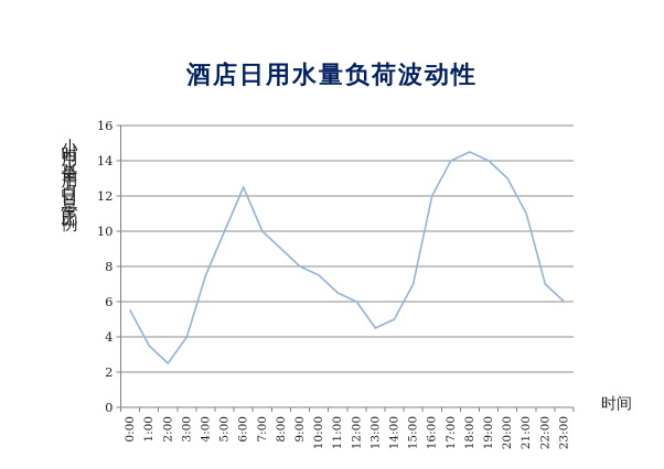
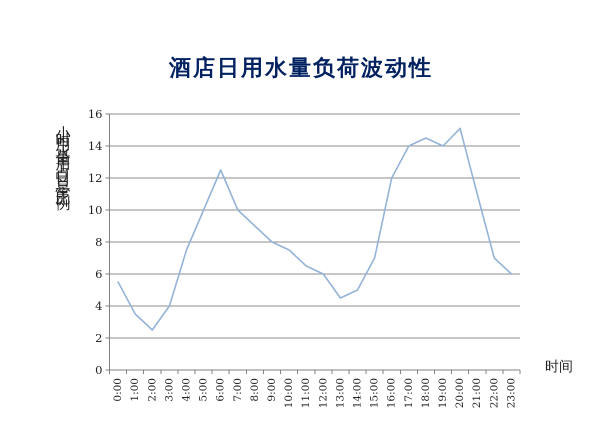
20:00: 13.0 -> 15.1
